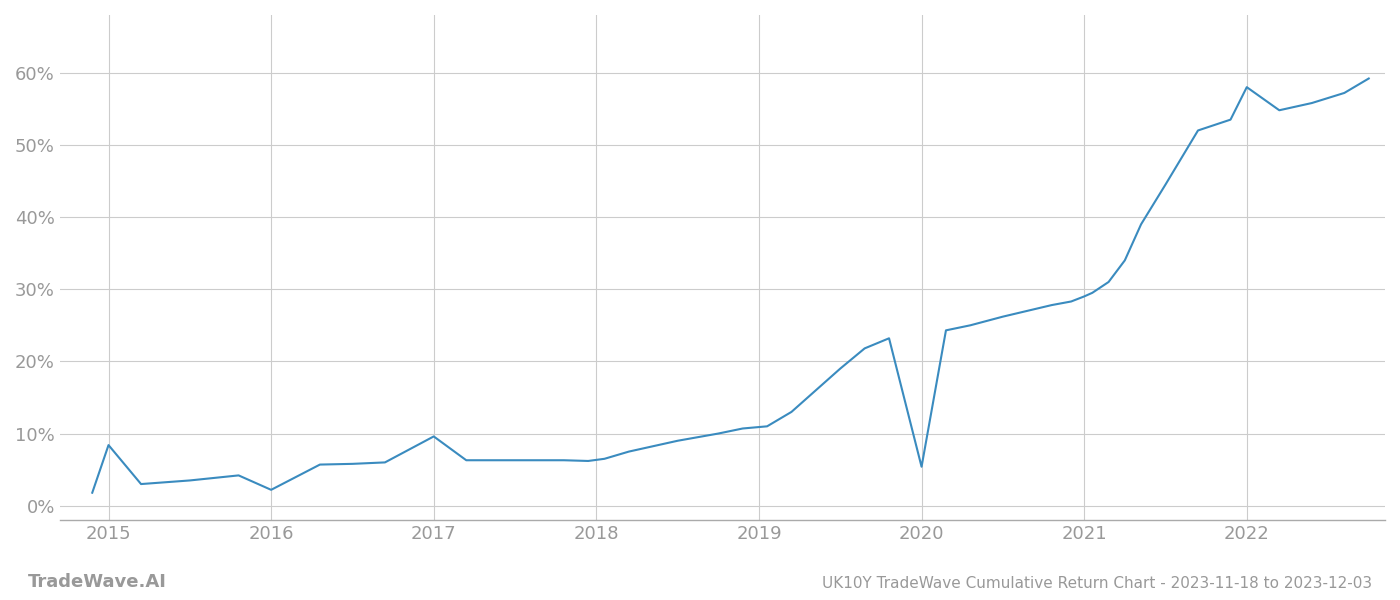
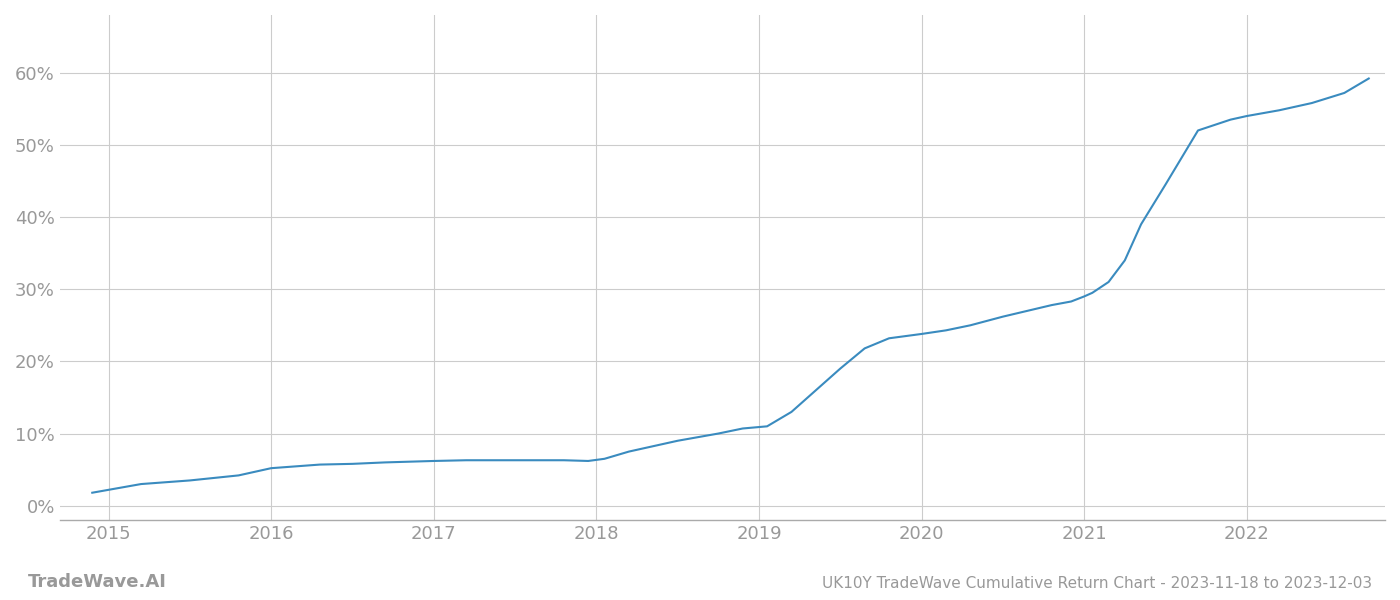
2015: 8.4% -> 2.2%
2016: 2.2% -> 5.2%
2017: 9.6% -> 6.2%
2020: 5.4% -> 23.8%
2022: 58.0% -> 54.0%
